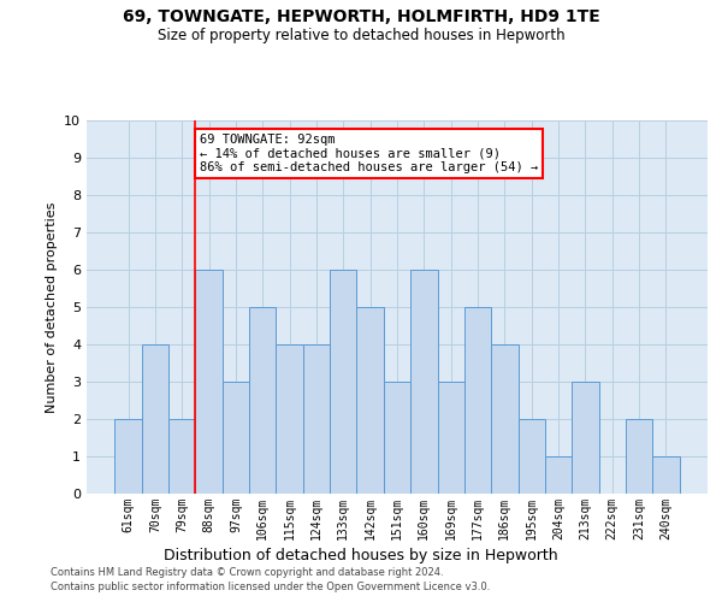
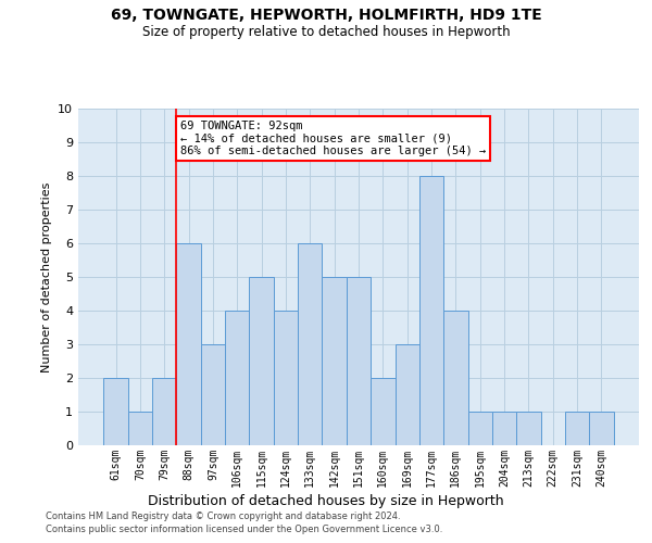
70sqm: 4 -> 1
106sqm: 5 -> 4
115sqm: 4 -> 5
151sqm: 3 -> 5
160sqm: 6 -> 2
177sqm: 5 -> 8
195sqm: 2 -> 1
213sqm: 3 -> 1
231sqm: 2 -> 1
